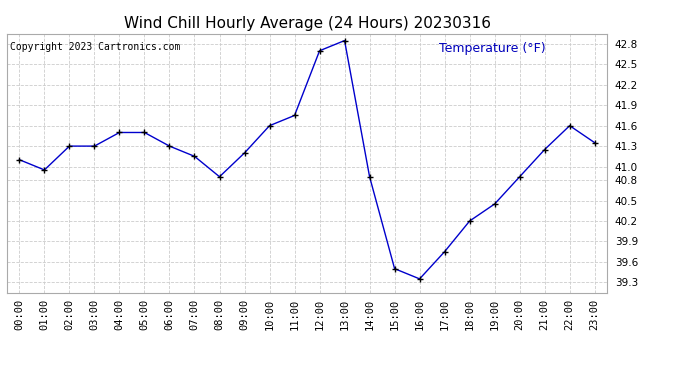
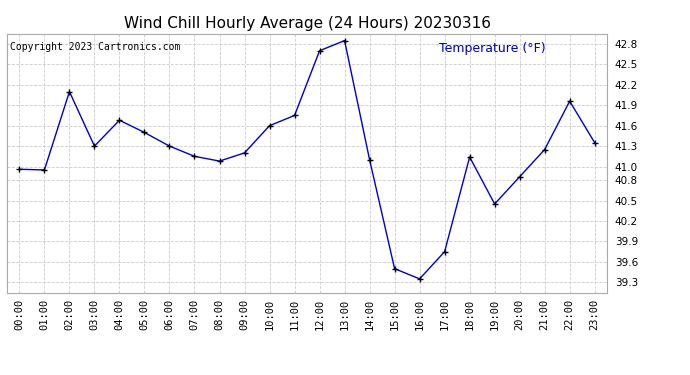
00:00: 41.10 -> 40.96
02:00: 41.30 -> 42.10
04:00: 41.50 -> 41.68
08:00: 40.85 -> 41.08
14:00: 40.85 -> 41.10
18:00: 40.20 -> 41.14
22:00: 41.60 -> 41.96
